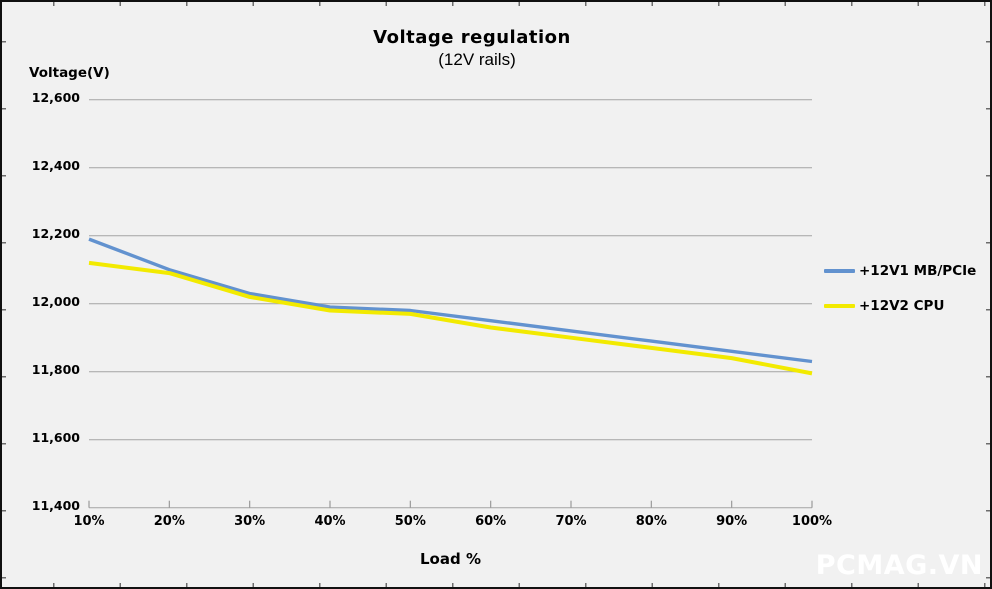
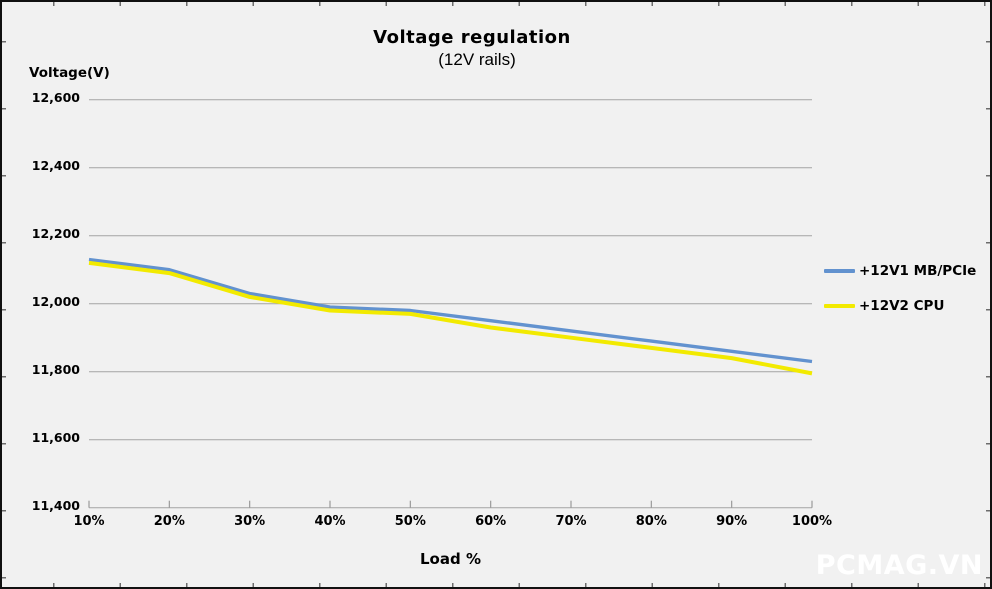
+12V1 MB/PCIe/10%: 12190 -> 12130
